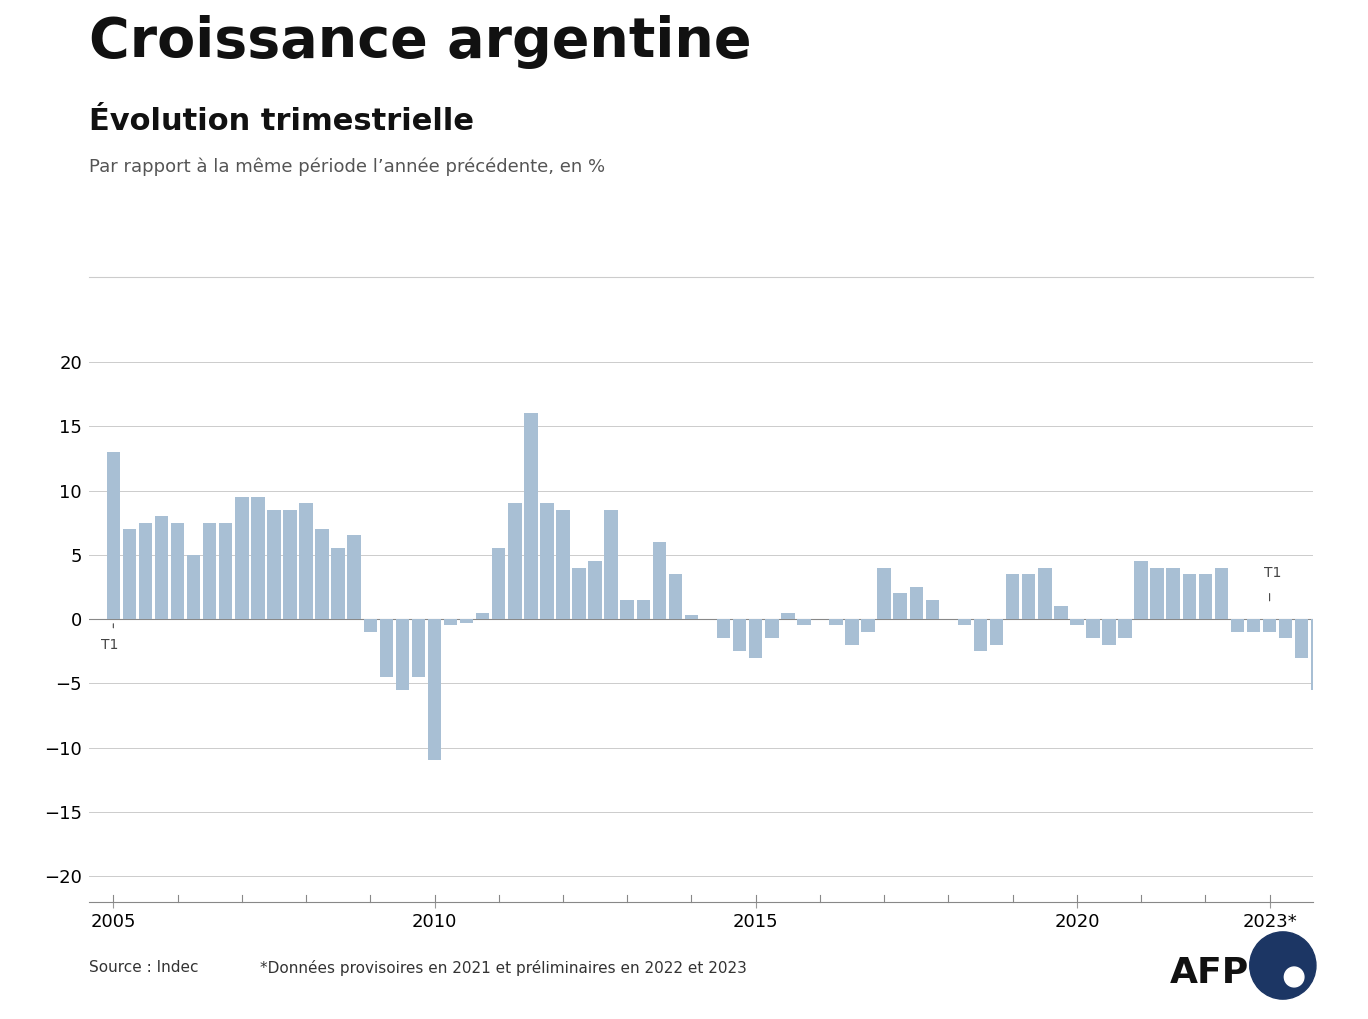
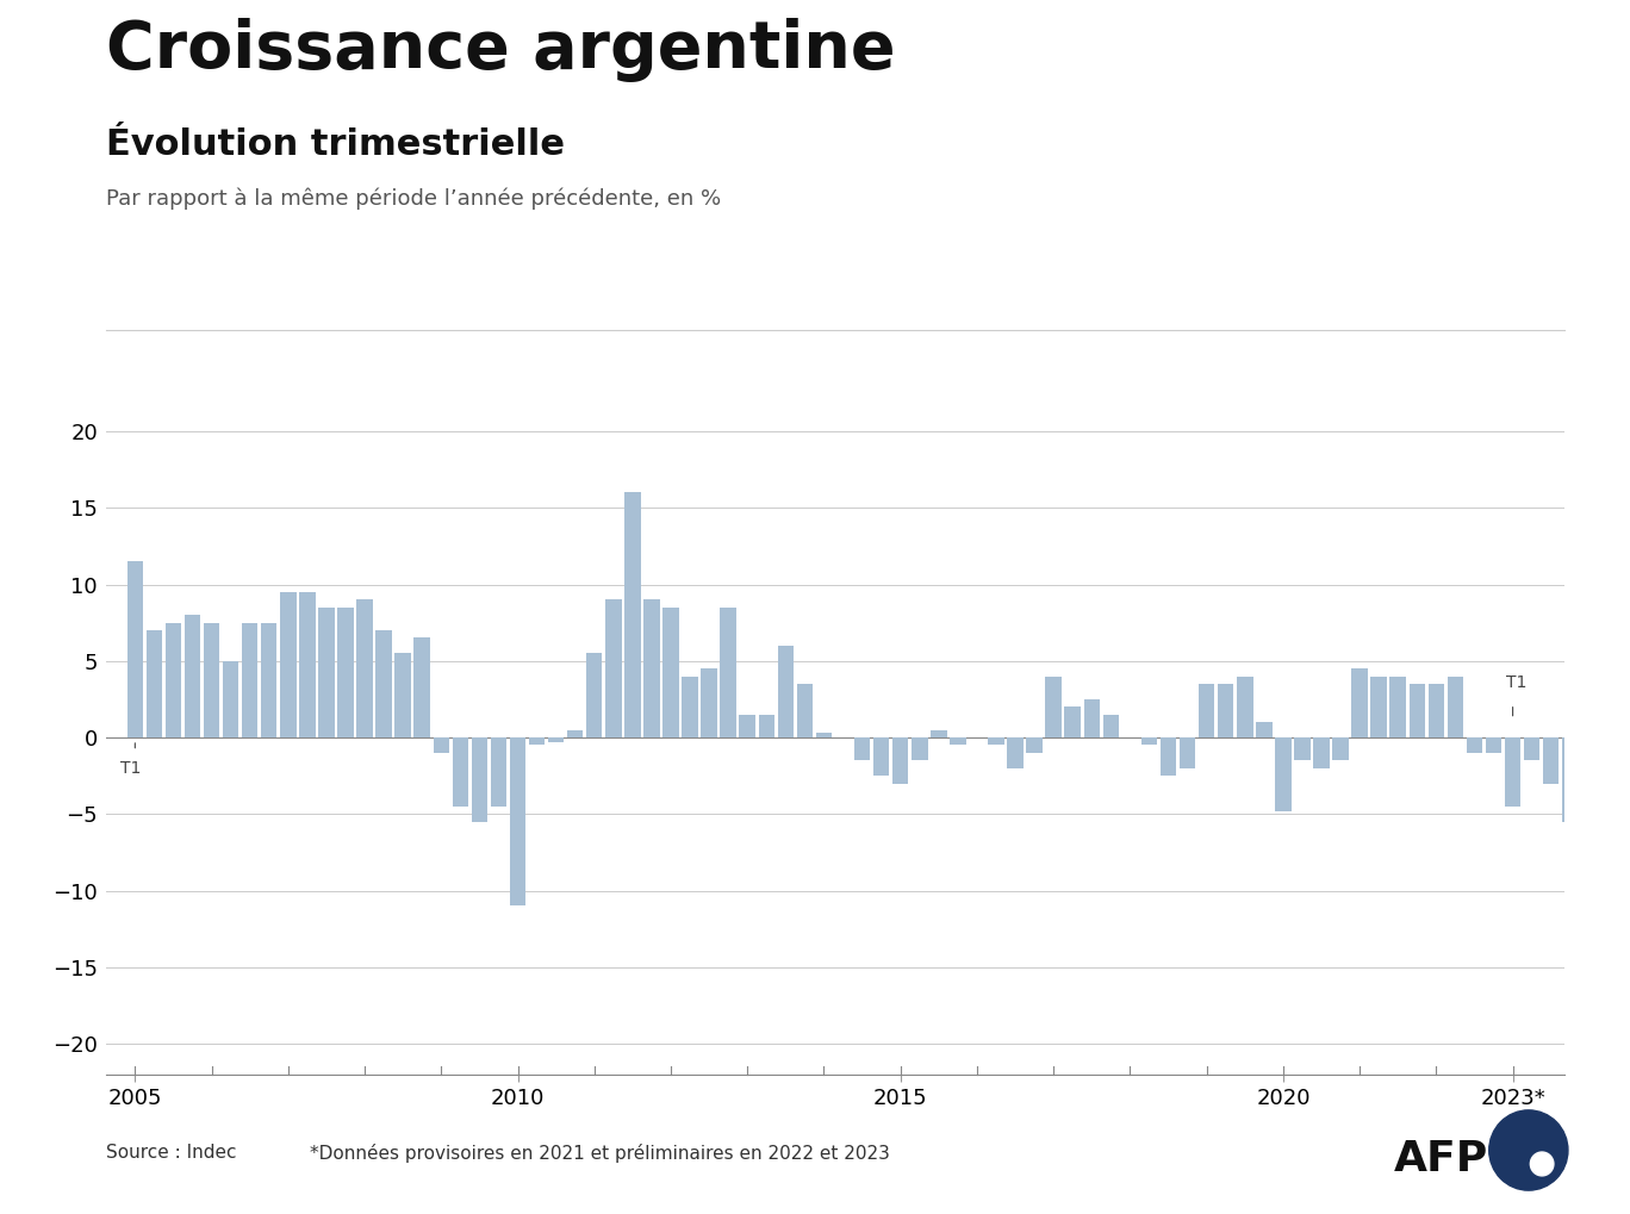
2005: 13.0 -> 11.5
2020: -0.5 -> -4.8
2023*: -1.0 -> -4.5
